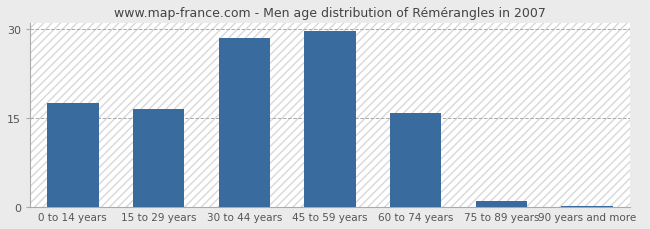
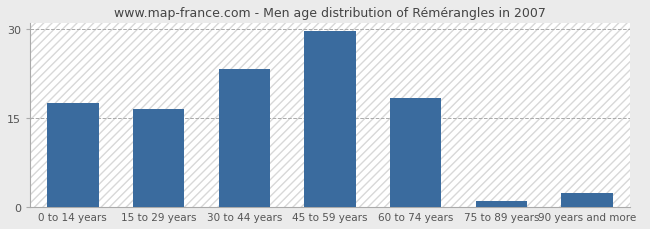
30 to 44 years: 28.5 -> 23.2
60 to 74 years: 15.8 -> 18.4
90 years and more: 0.1 -> 2.4
